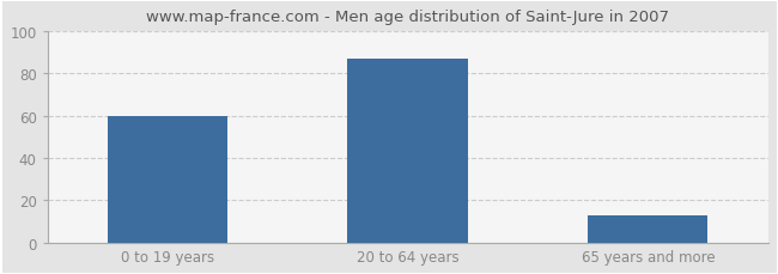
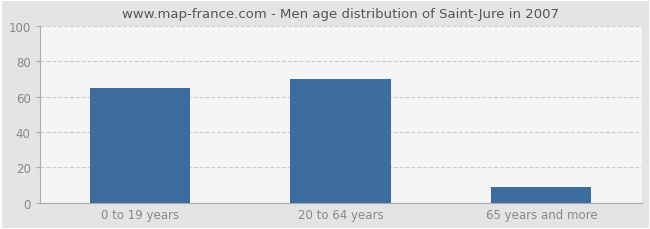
0 to 19 years: 60 -> 65
20 to 64 years: 87 -> 70
65 years and more: 13 -> 9
